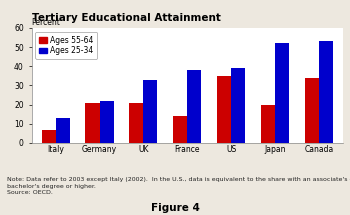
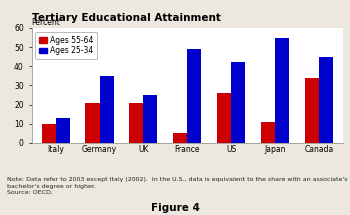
Ages 55-64/Italy: 7 -> 10
Ages 25-34/Germany: 22 -> 35
Ages 25-34/UK: 33 -> 25
Ages 55-64/France: 14 -> 5
Ages 25-34/France: 38 -> 49
Ages 55-64/US: 35 -> 26
Ages 25-34/US: 39 -> 42
Ages 55-64/Japan: 20 -> 11
Ages 25-34/Japan: 52 -> 55
Ages 25-34/Canada: 53 -> 45
